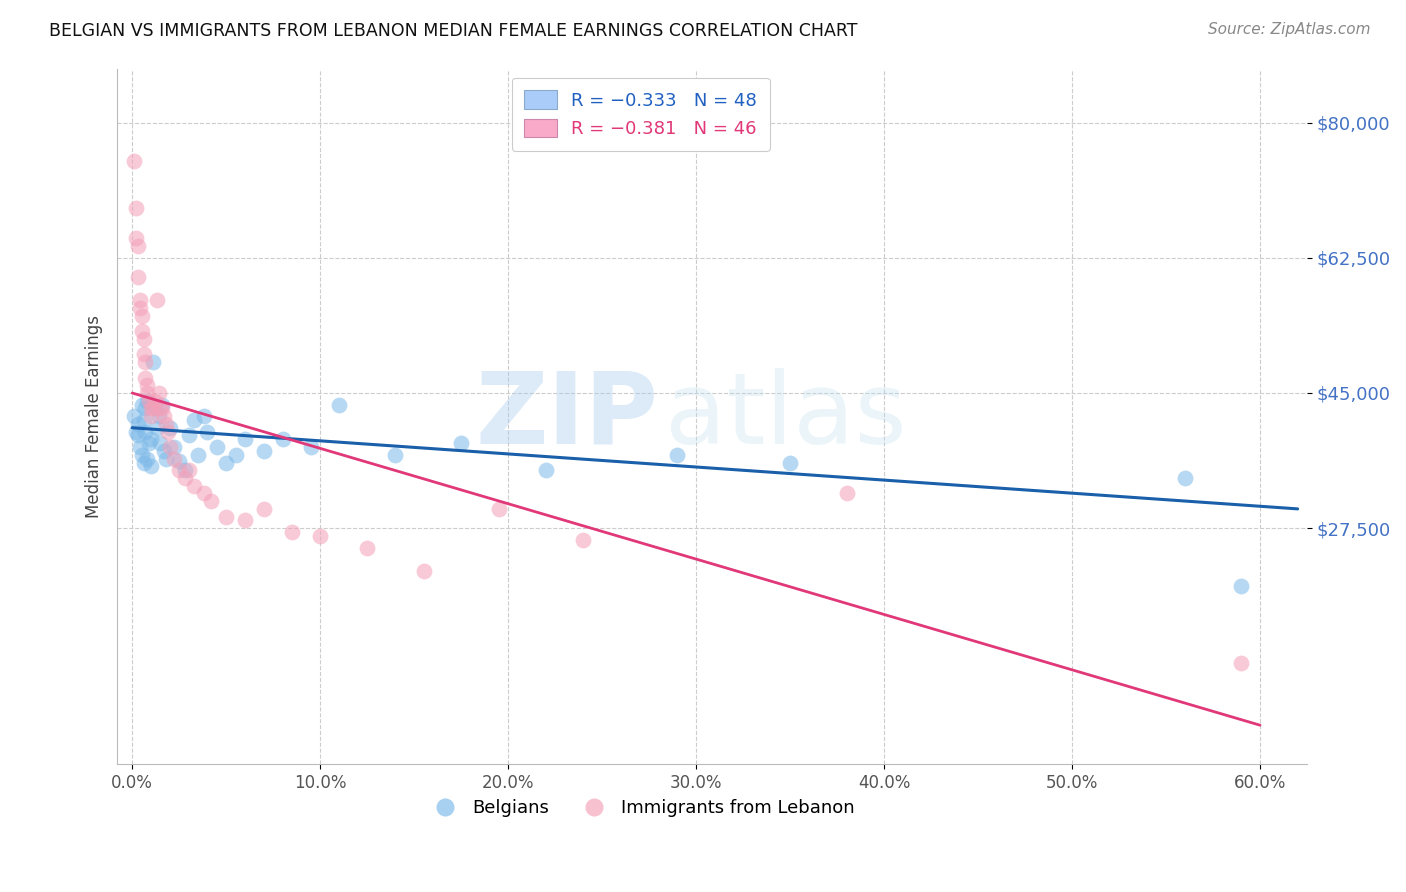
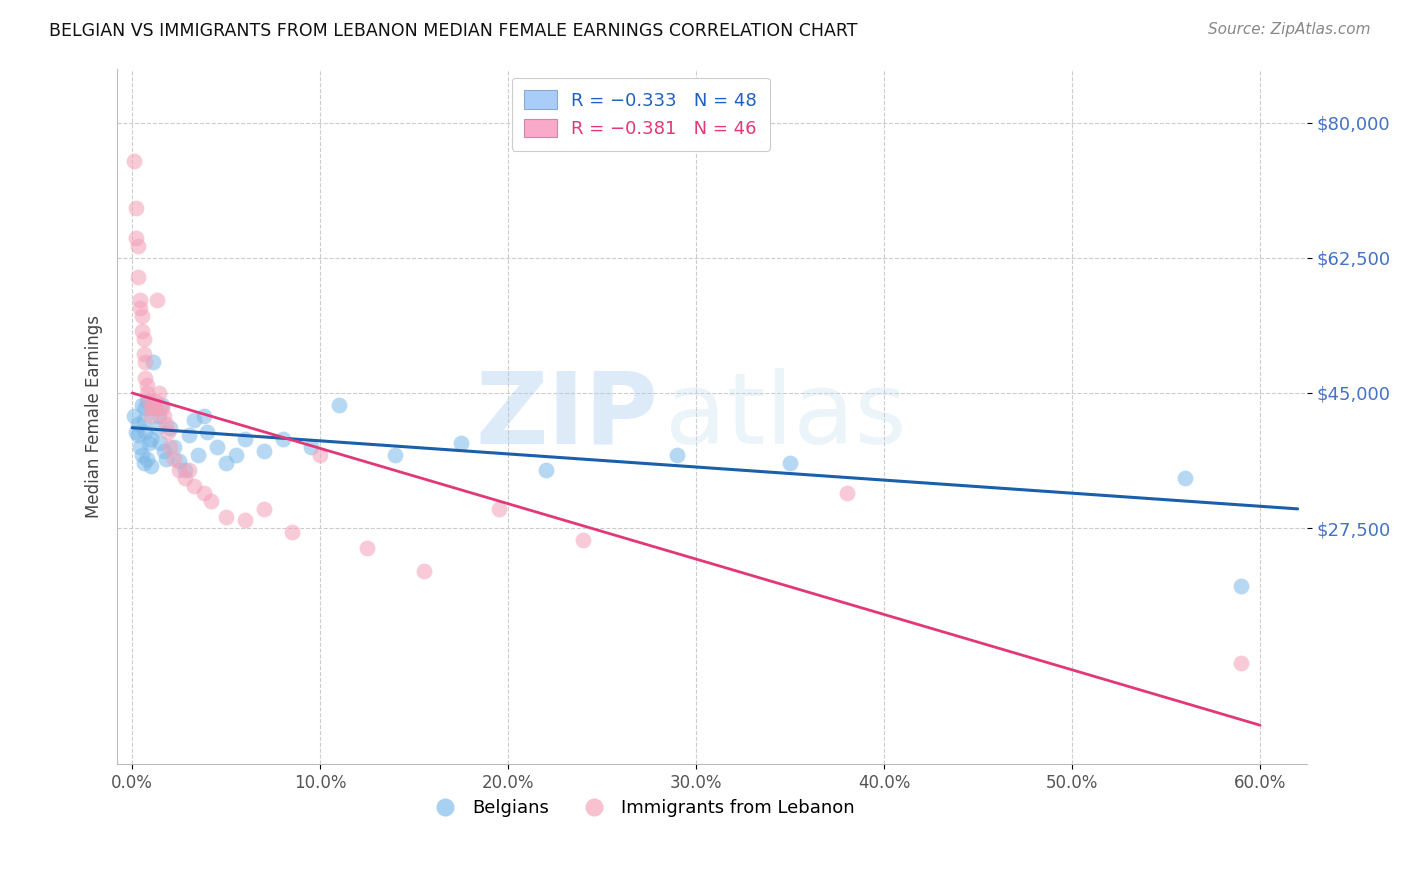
Immigrants from Lebanon/10.0%: $26,500 -> $37,000
